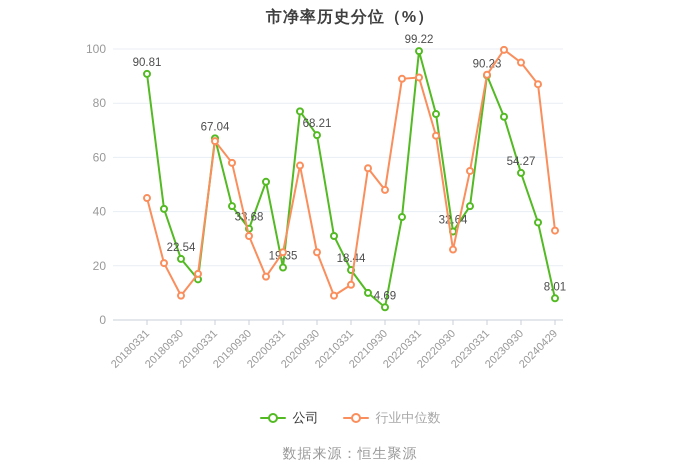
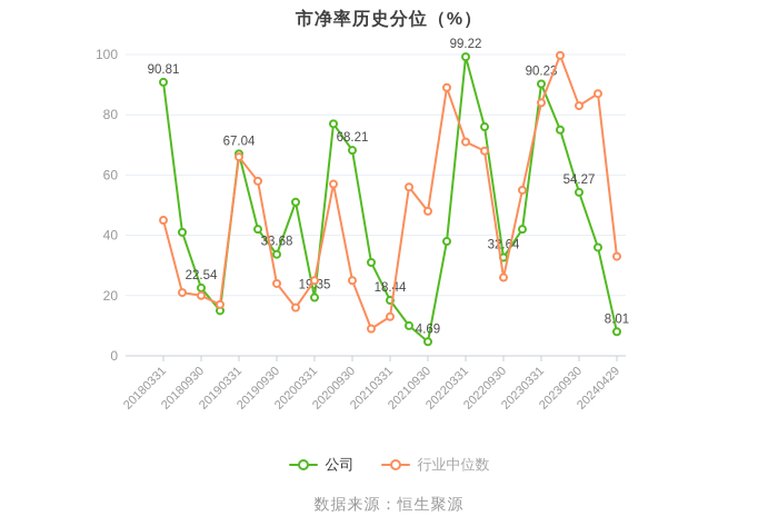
行业中位数/20180930: 9 -> 20
行业中位数/20190930: 31 -> 24
行业中位数/20220331: 90 -> 71
行业中位数/20230331: 90 -> 84
行业中位数/20230930: 95 -> 83
